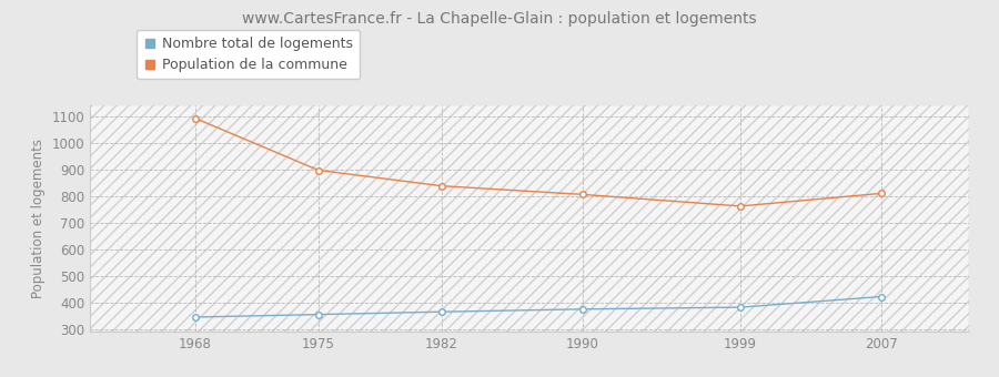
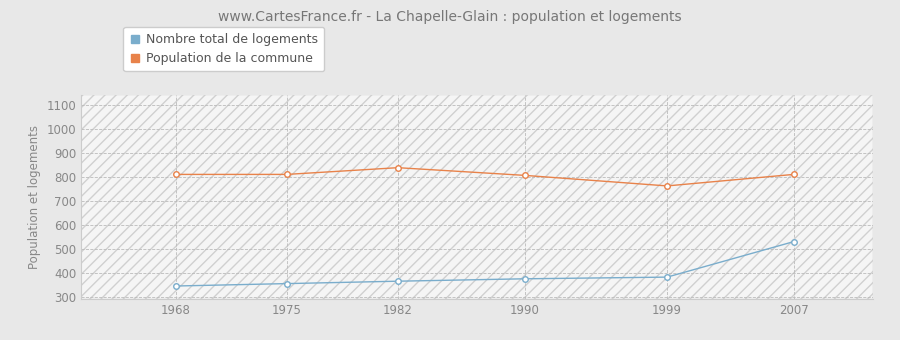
Population de la commune/1968: 1092 -> 810
Population de la commune/1975: 897 -> 810
Nombre total de logements/2007: 422 -> 530
